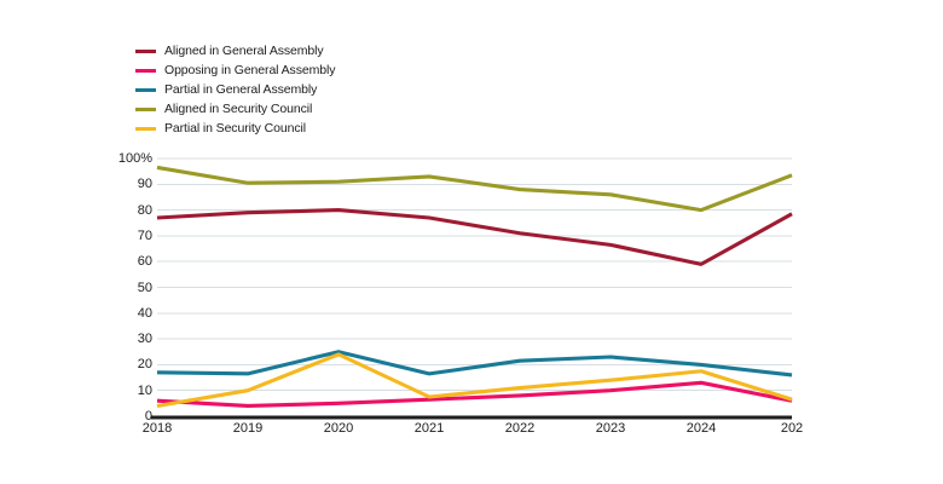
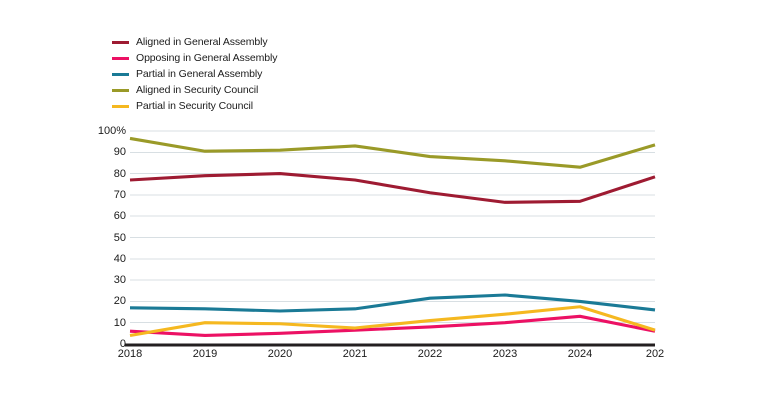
Partial in General Assembly/2020: 25% -> 16%
Partial in Security Council/2020: 24% -> 10%
Aligned in General Assembly/2024: 59% -> 67%
Aligned in Security Council/2024: 80% -> 83%
